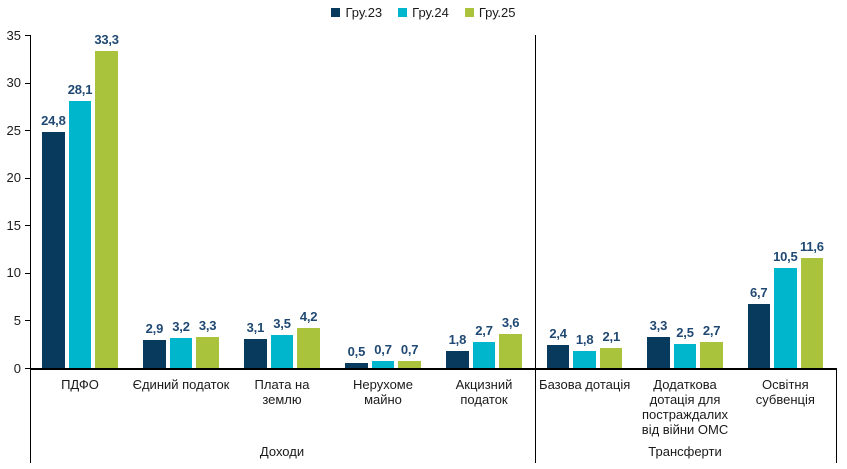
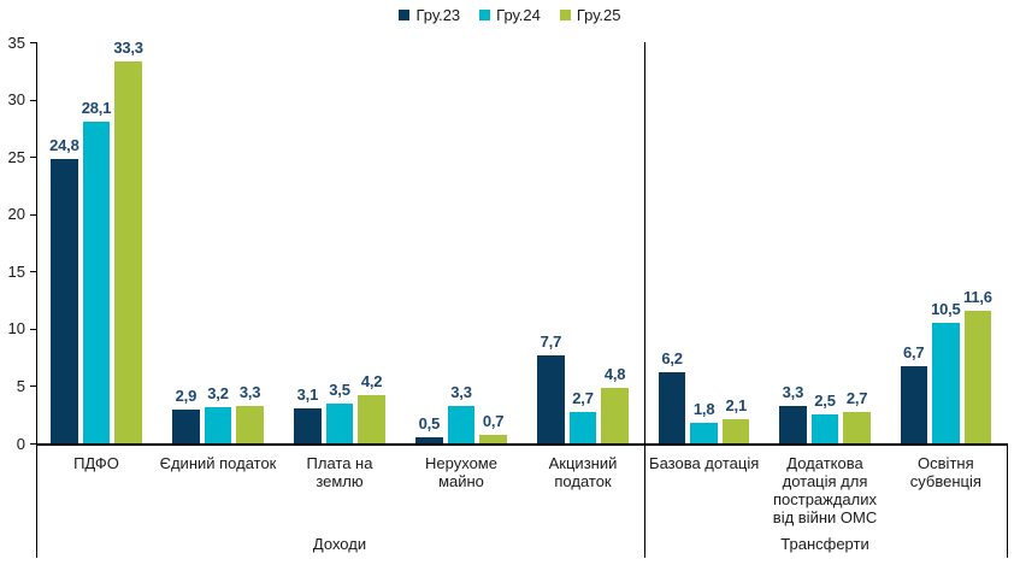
Гру.24/Нерухоме майно: 0,7 -> 3,3
Гру.23/Акцизний податок: 1,8 -> 7,7
Гру.25/Акцизний податок: 3,6 -> 4,8
Гру.23/Базова дотація: 2,4 -> 6,2
